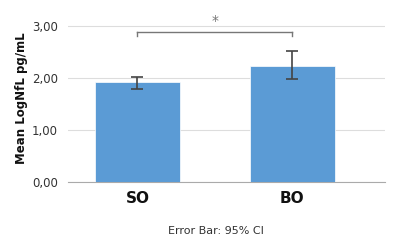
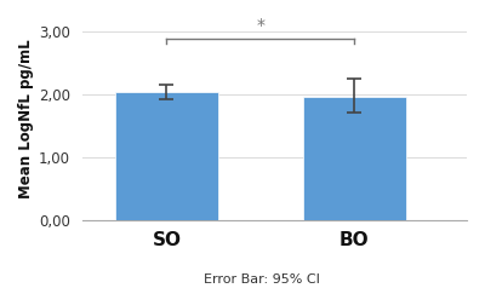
SO: 1,91 -> 2,04
BO: 2,23 -> 1,96
